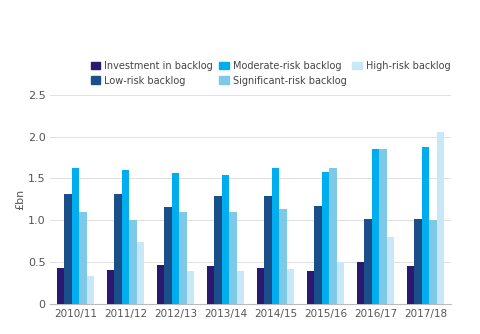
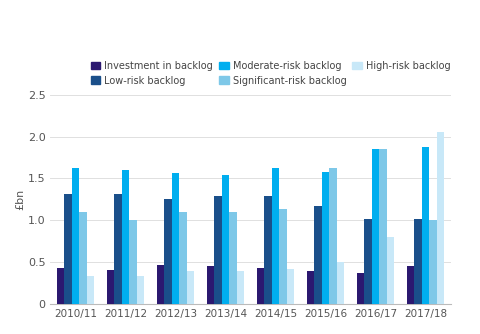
High-risk backlog/2011/12: 0.74 -> 0.33
Low-risk backlog/2012/13: 1.16 -> 1.25
Investment in backlog/2016/17: 0.50 -> 0.37
